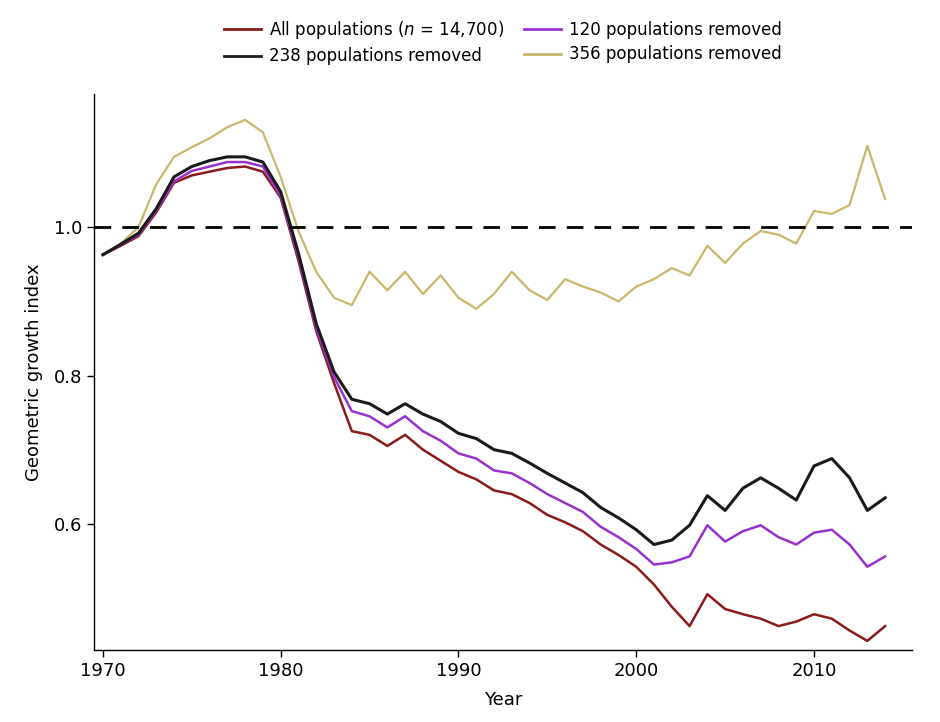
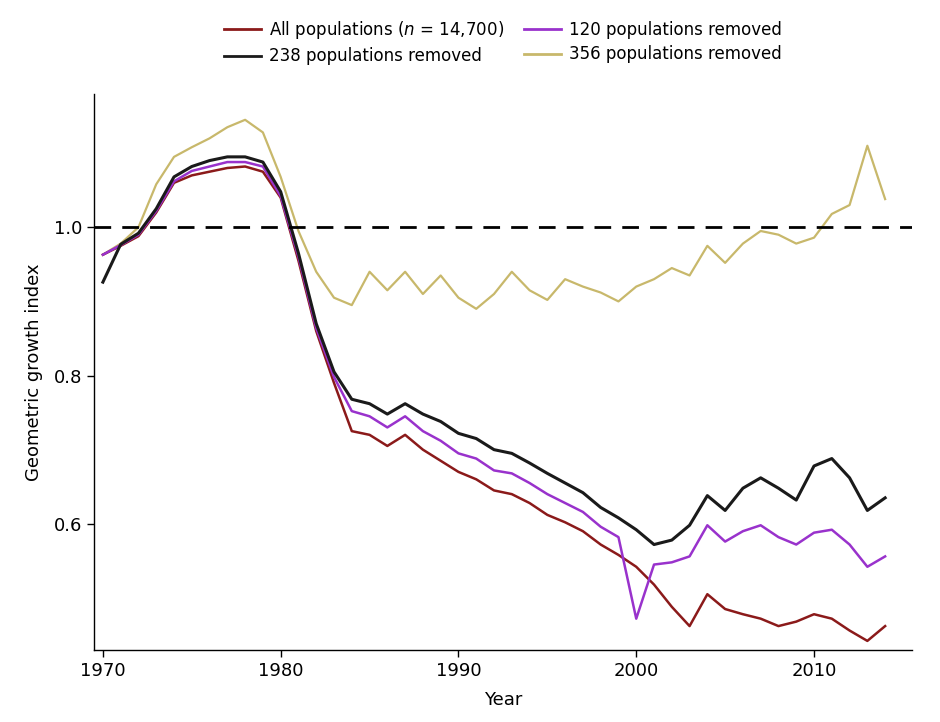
238 populations removed/1970: 0.963 -> 0.926
120 populations removed/2000: 0.566 -> 0.472
356 populations removed/2010: 1.022 -> 0.986
